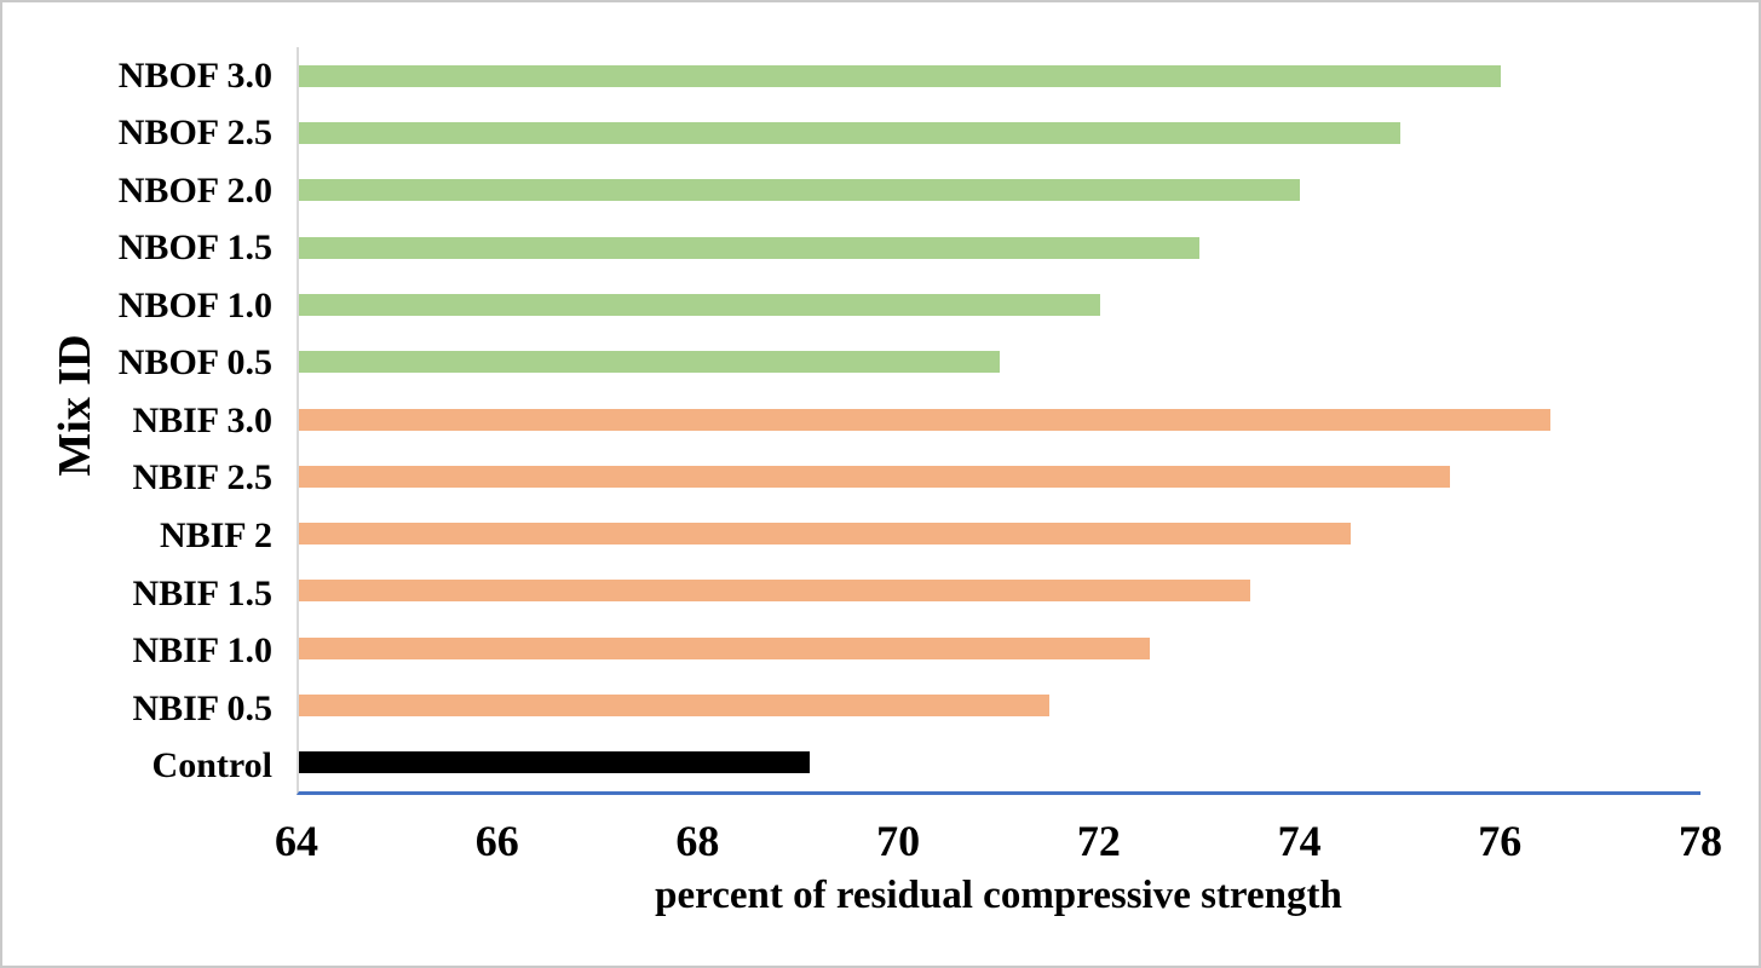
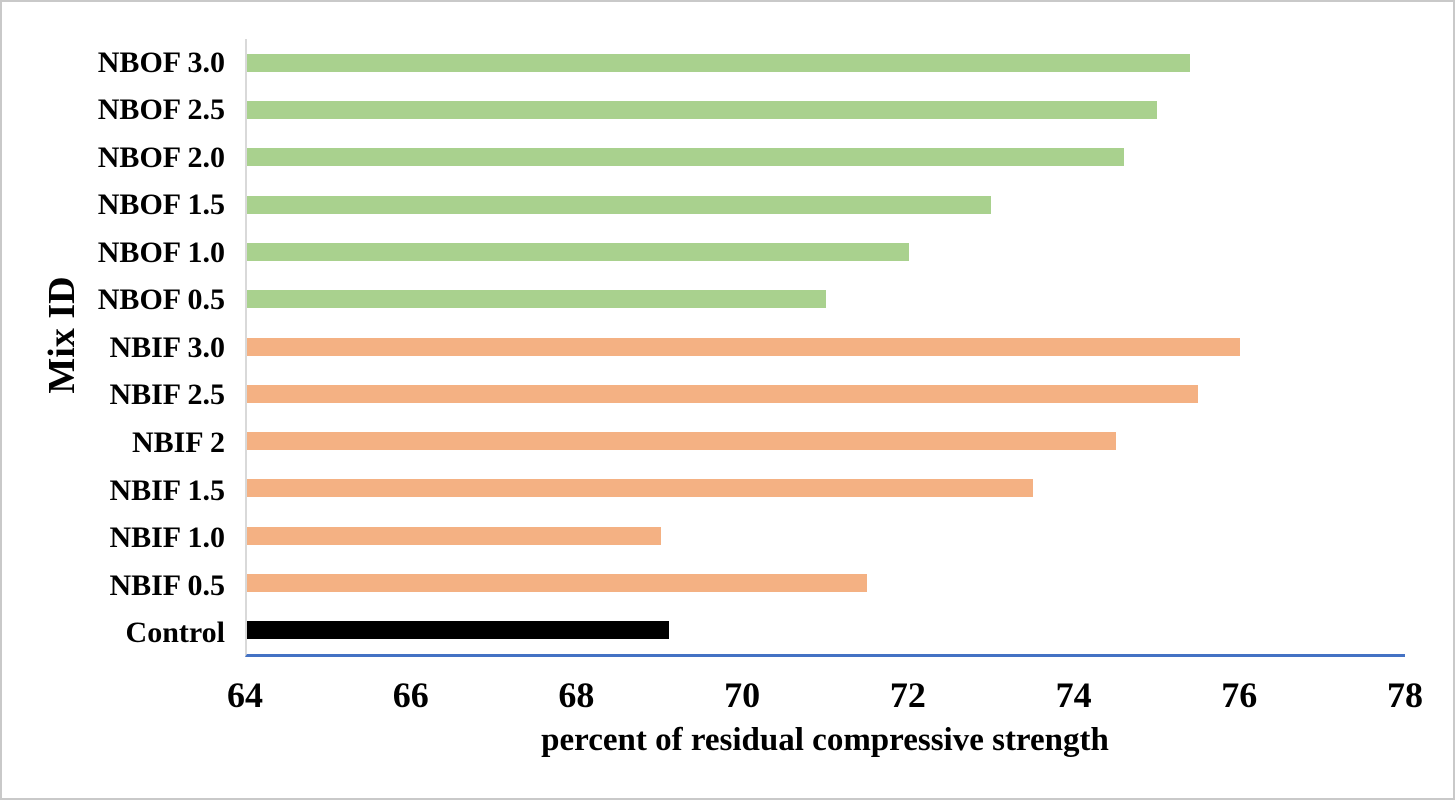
NBOF 3.0: 76.0 -> 75.4
NBOF 2.0: 74.0 -> 74.6
NBIF 3.0: 76.5 -> 76.0
NBIF 1.0: 72.5 -> 69.0
